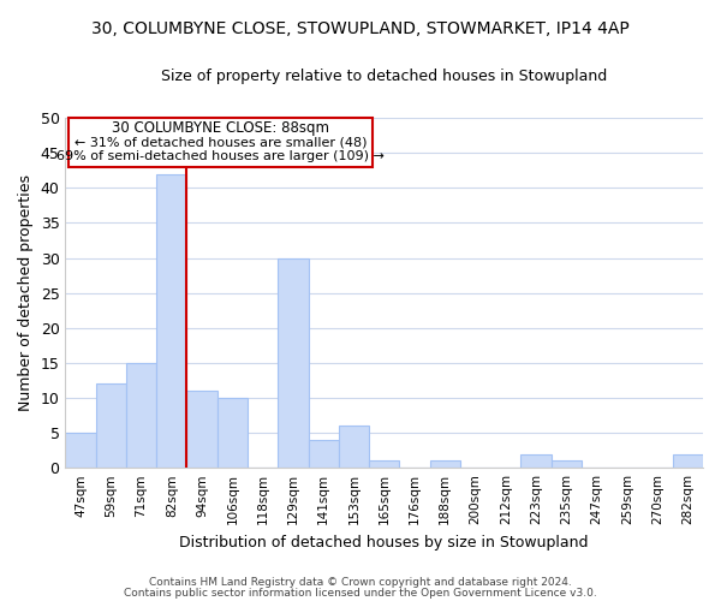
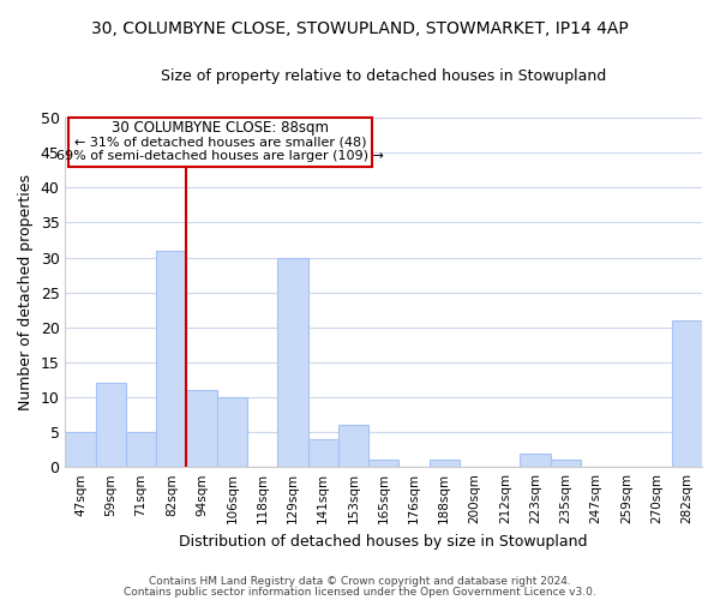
71sqm: 15 -> 5
82sqm: 42 -> 31
282sqm: 2 -> 21
